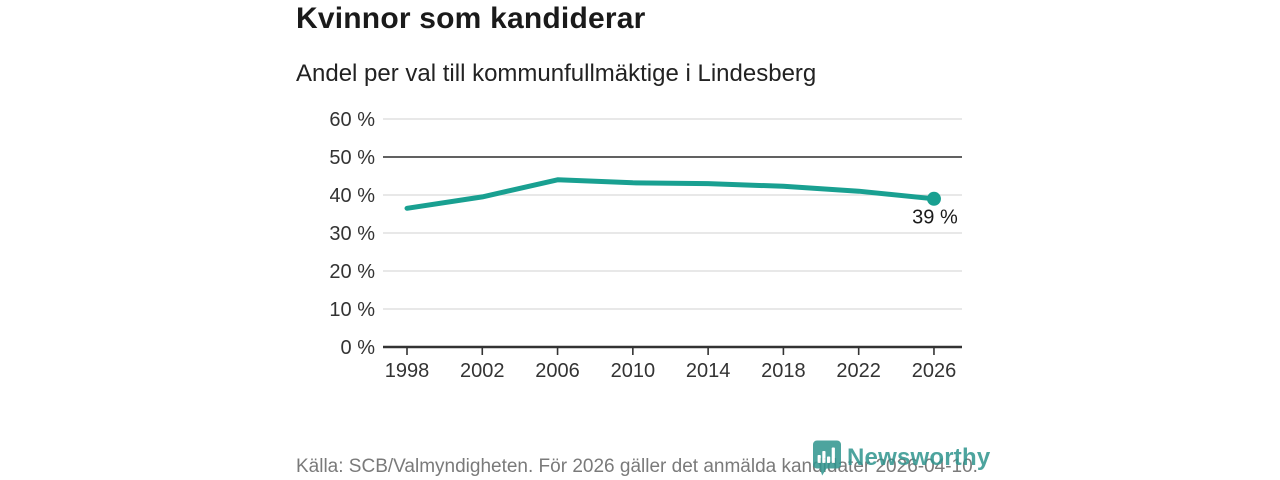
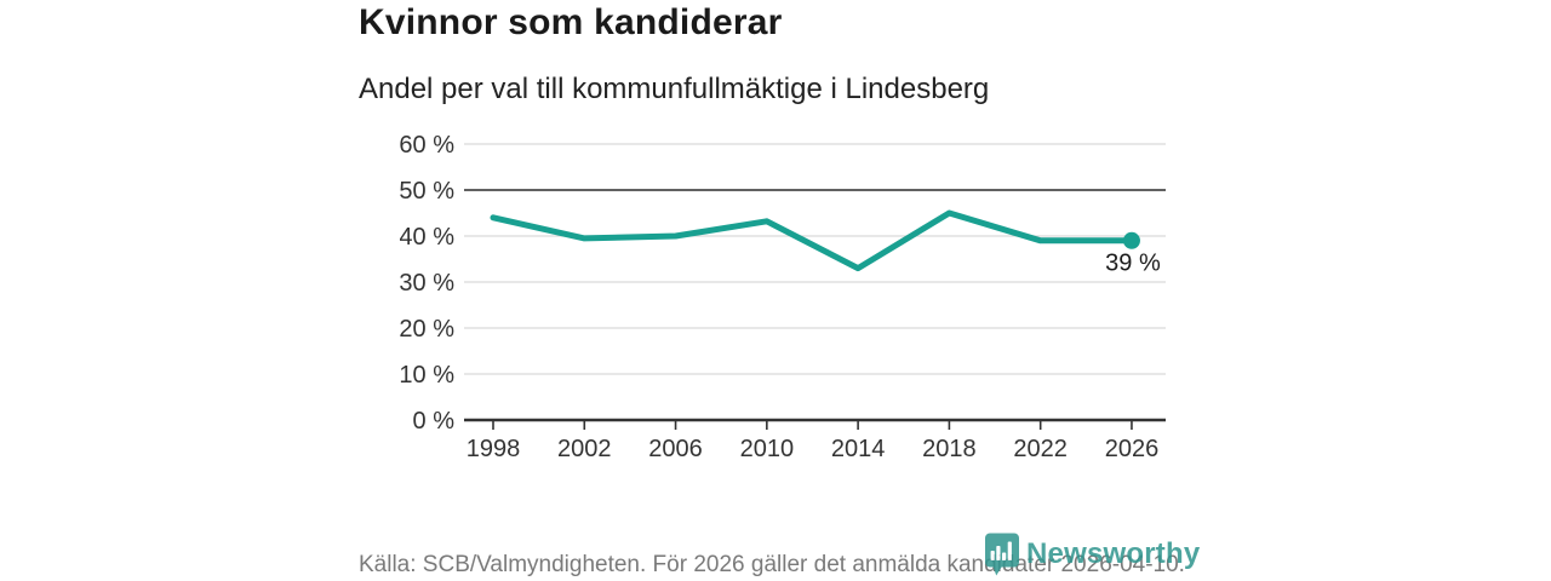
1998: 36% -> 44%
2006: 44% -> 40%
2014: 43% -> 33%
2018: 42% -> 45%
2022: 41% -> 39%
